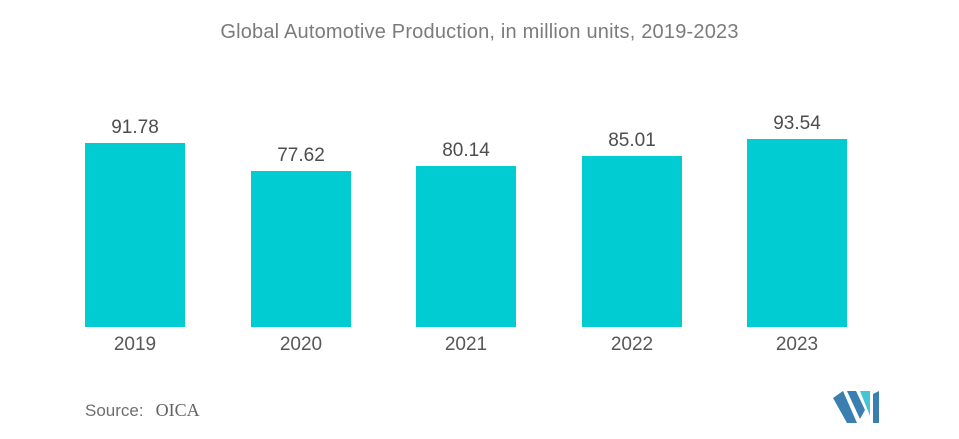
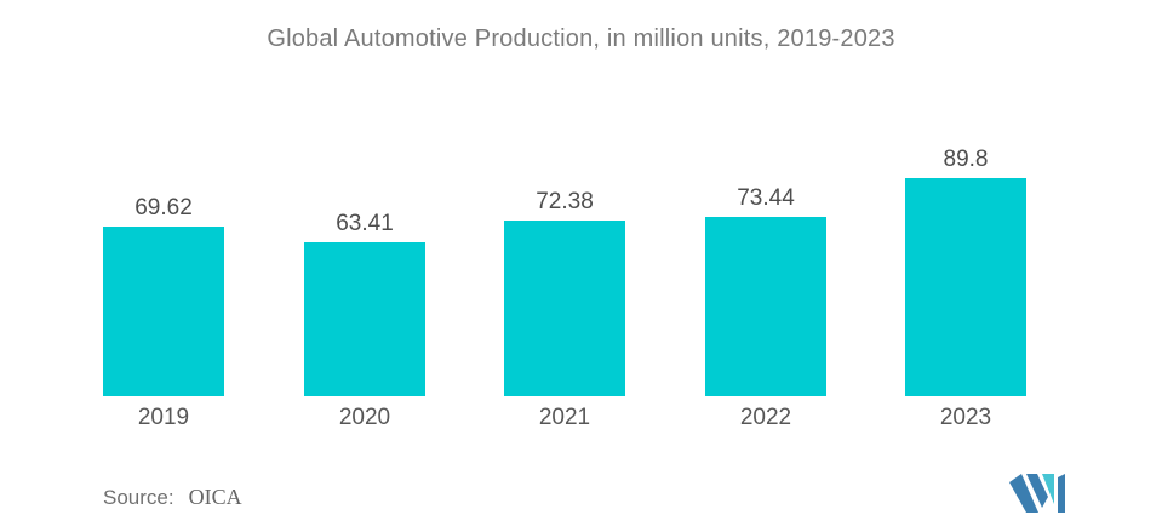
2019: 91.78 -> 69.62
2020: 77.62 -> 63.41
2021: 80.14 -> 72.38
2022: 85.01 -> 73.44
2023: 93.54 -> 89.8
